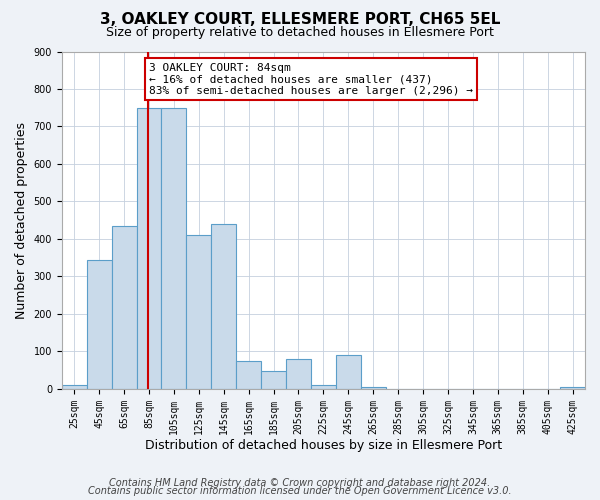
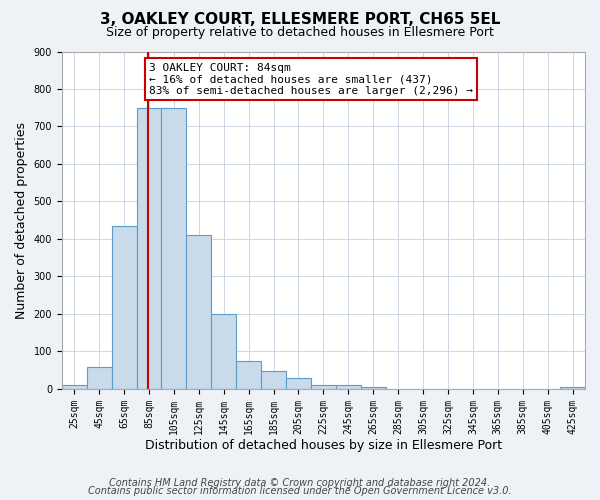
45sqm: 345 -> 58
145sqm: 440 -> 200
205sqm: 80 -> 30
245sqm: 90 -> 10
